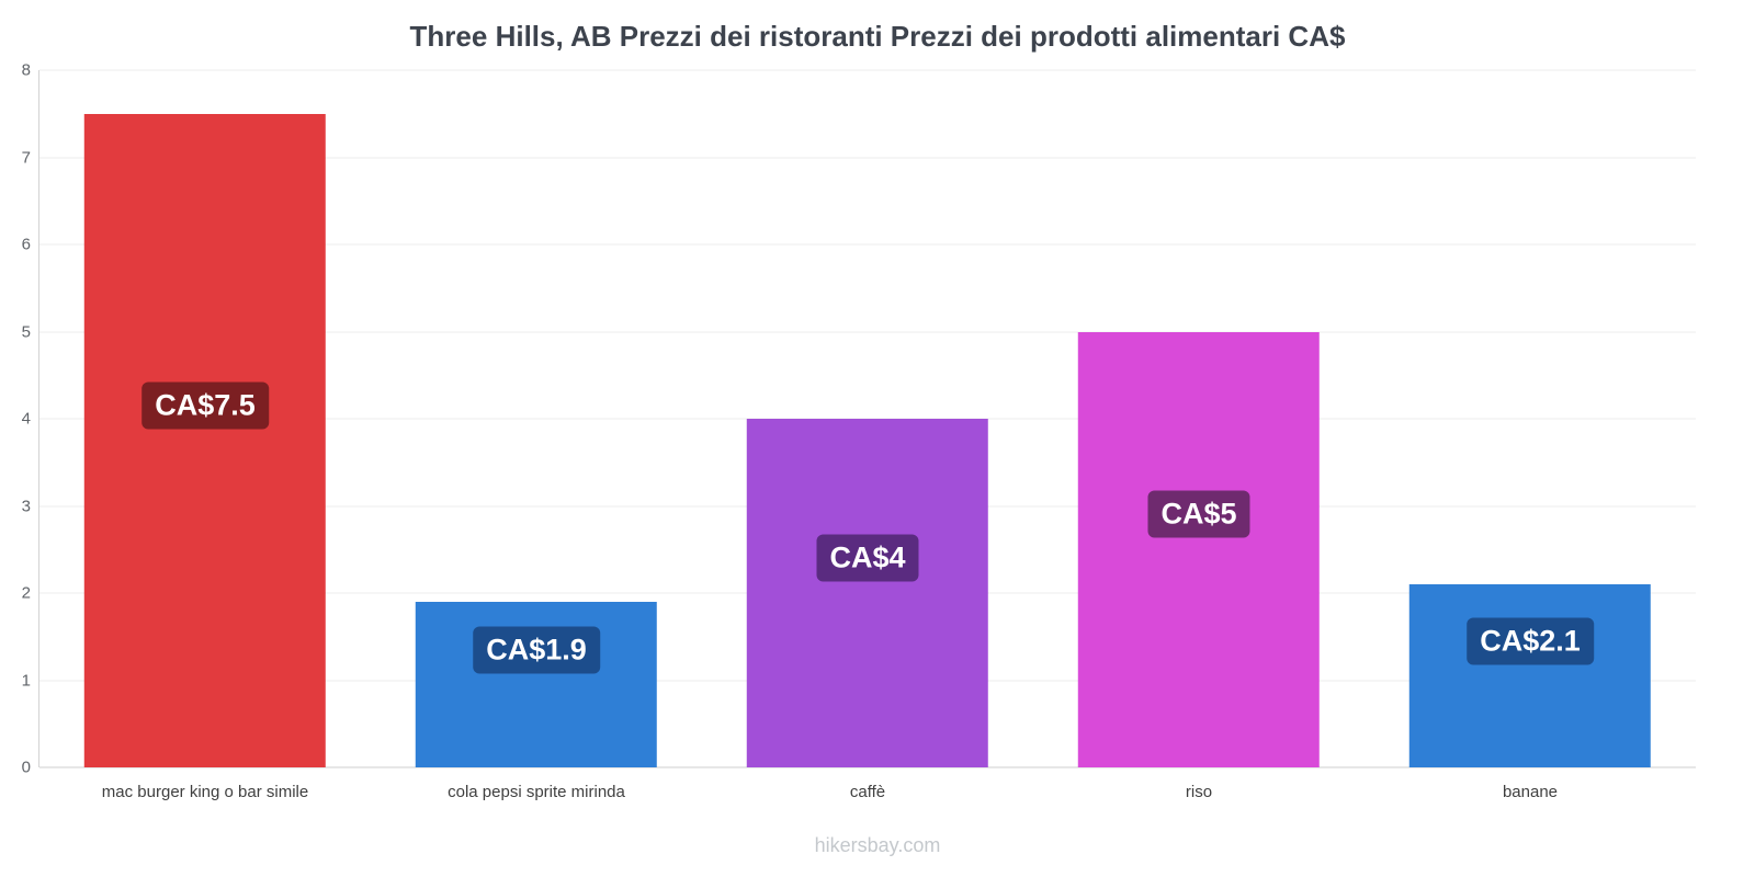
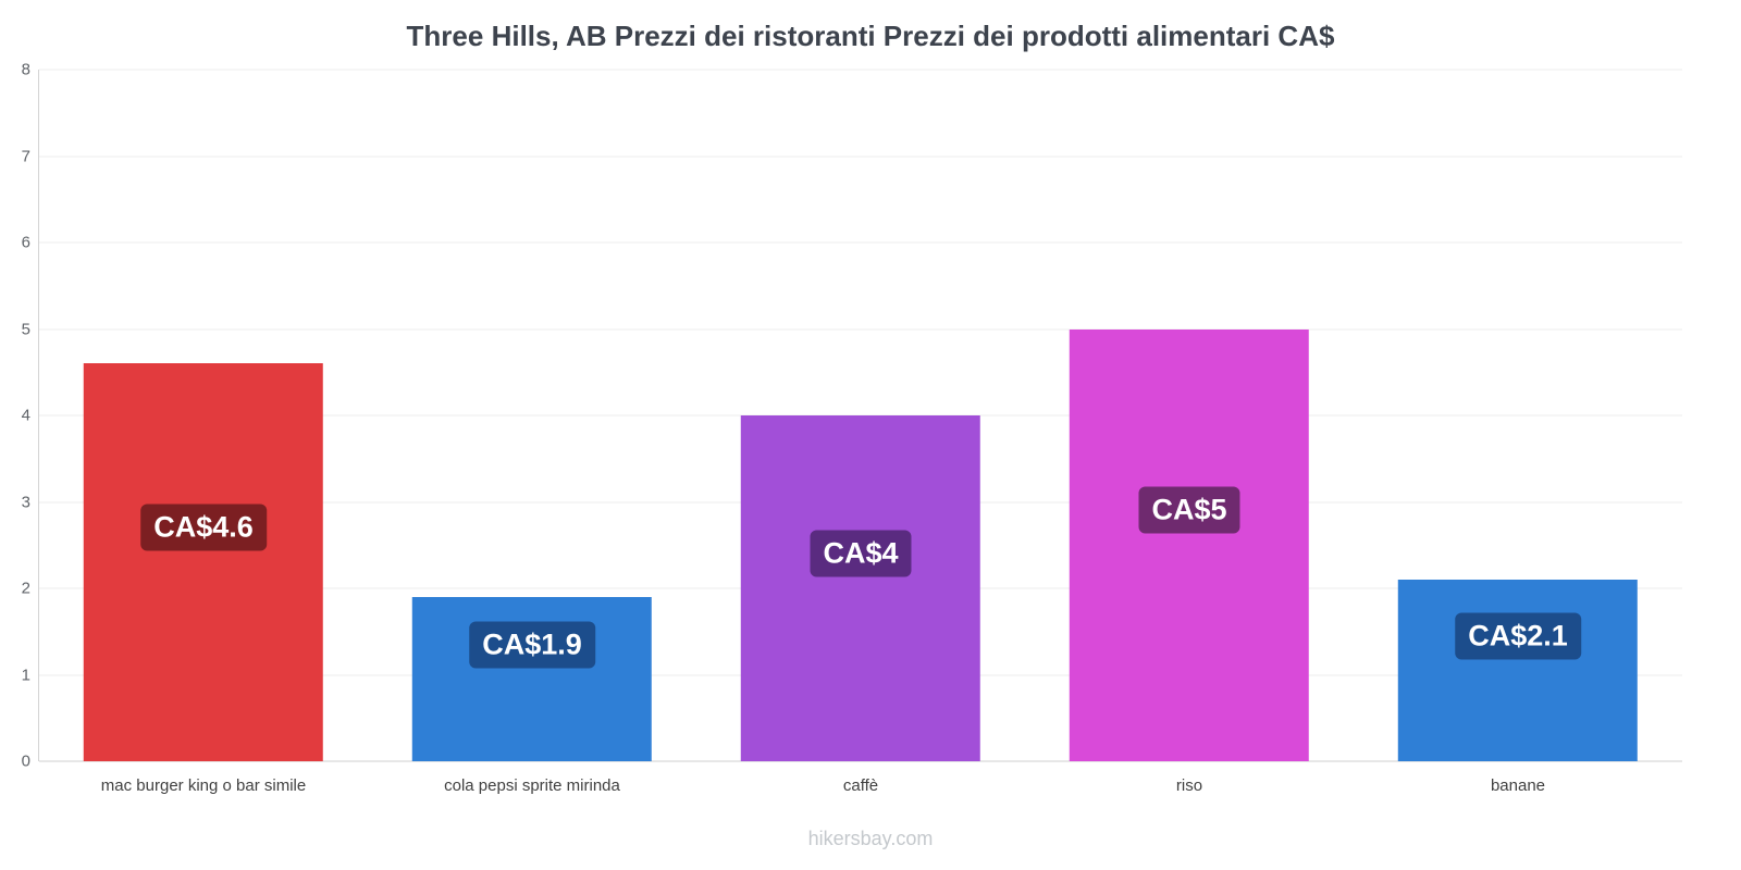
mac burger king o bar simile: 7.5 -> 4.6
